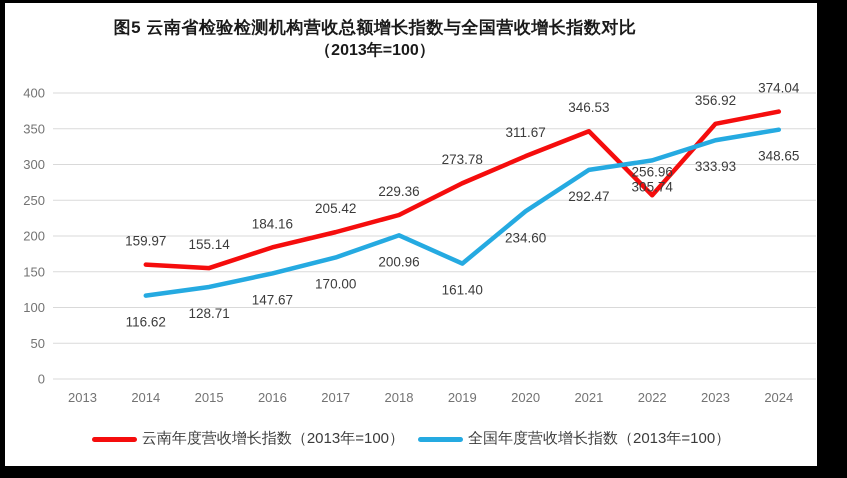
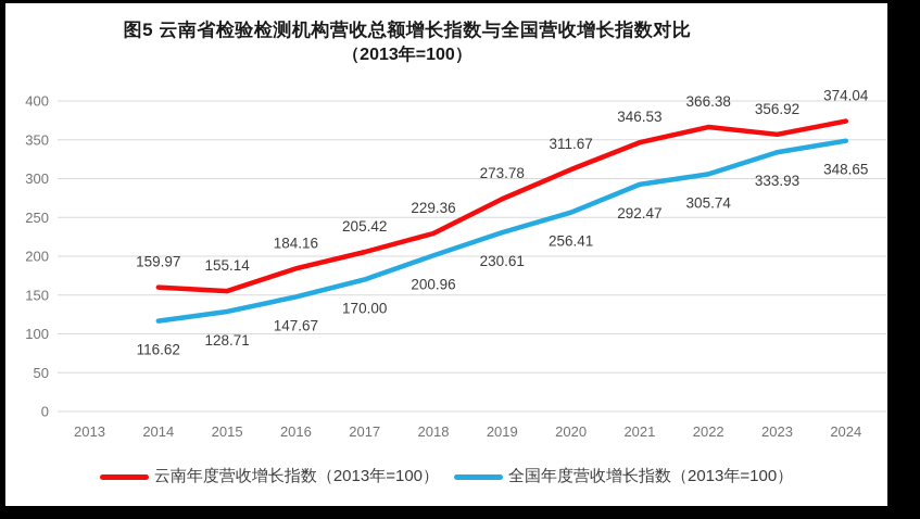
全国年度营收增长指数（2013年=100）/2019: 161.40 -> 230.61
全国年度营收增长指数（2013年=100）/2020: 234.60 -> 256.41
云南年度营收增长指数（2013年=100）/2022: 256.96 -> 366.38
